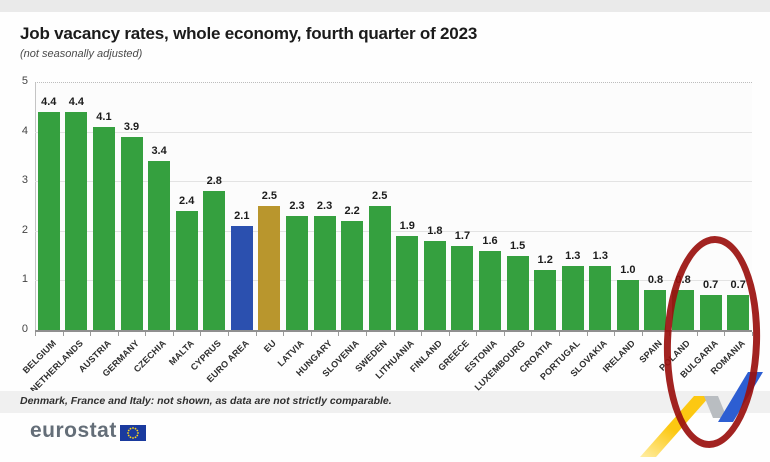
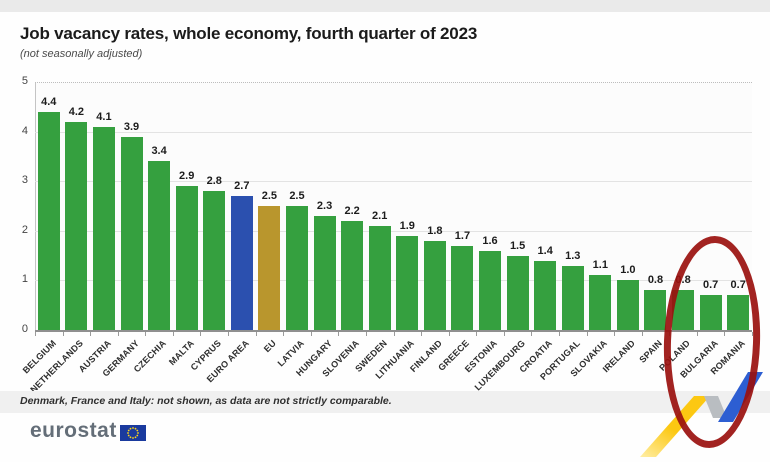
NETHERLANDS: 4.4 -> 4.2
MALTA: 2.4 -> 2.9
EURO AREA: 2.1 -> 2.7
LATVIA: 2.3 -> 2.5
SWEDEN: 2.5 -> 2.1
CROATIA: 1.2 -> 1.4
SLOVAKIA: 1.3 -> 1.1
